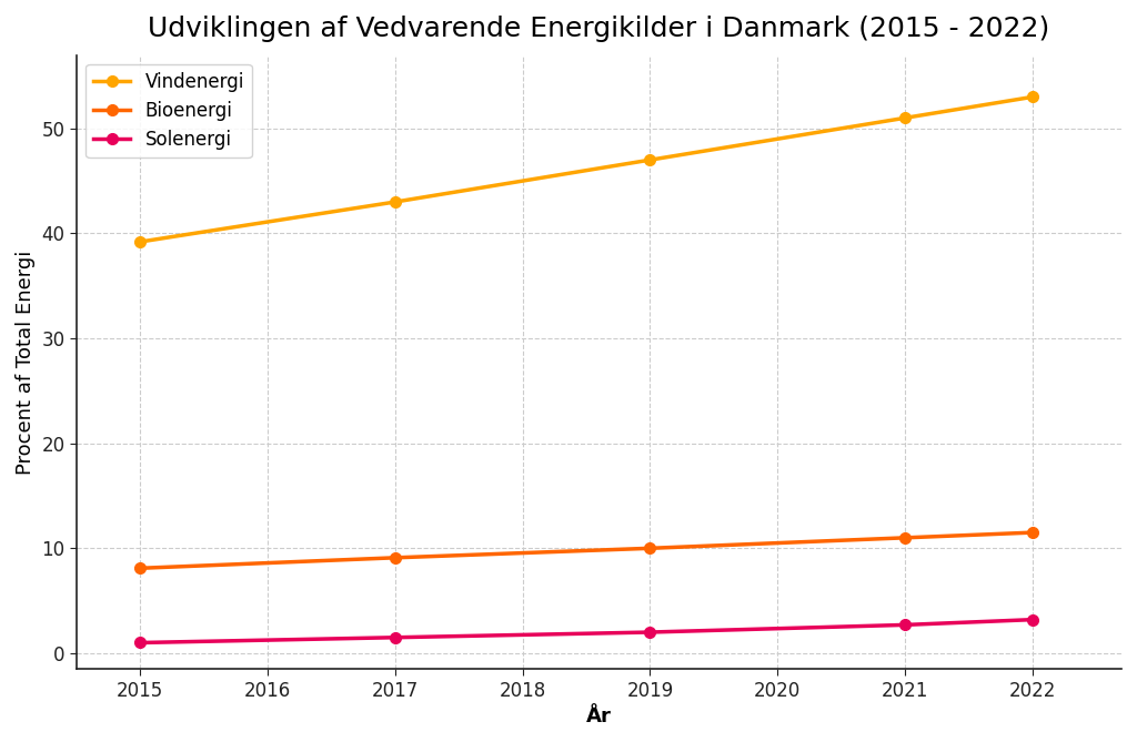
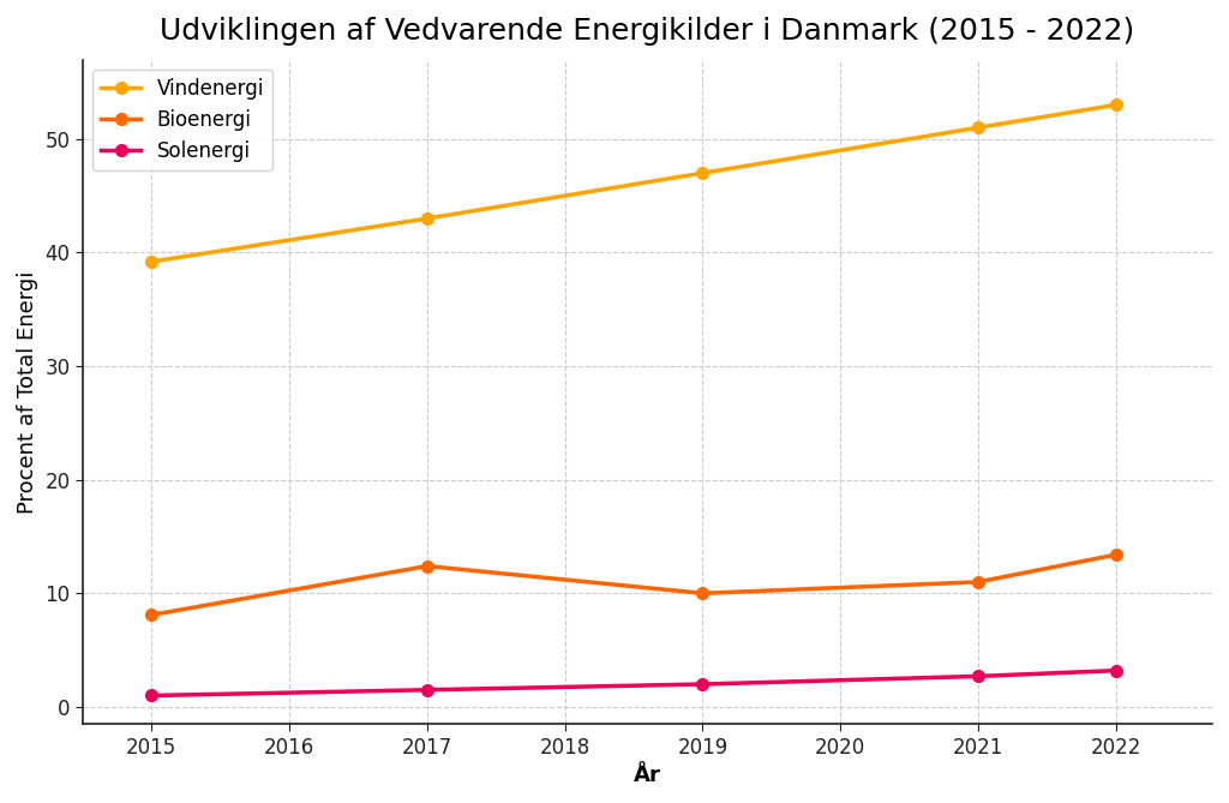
Bioenergi/2017: 9.1 -> 12.4
Bioenergi/2022: 11.5 -> 13.4
